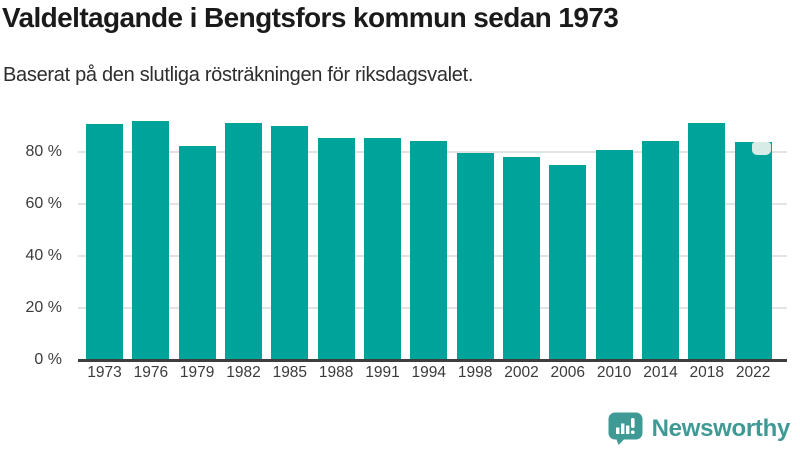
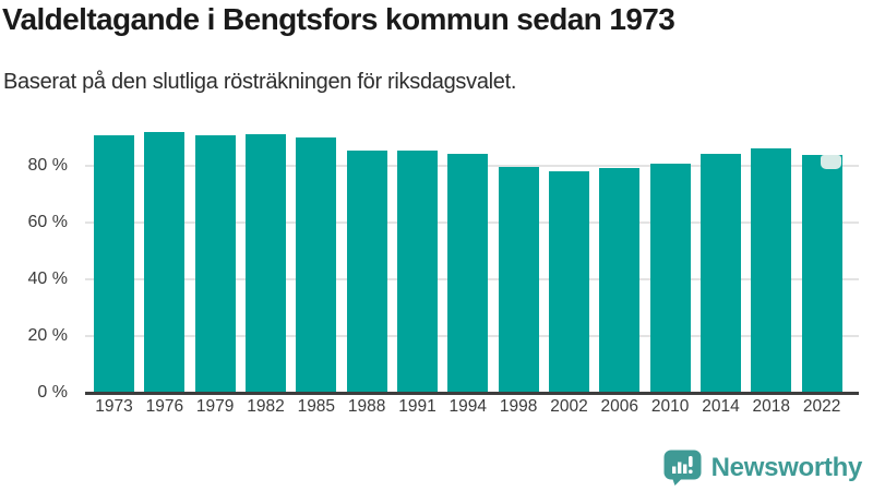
1979: 82% -> 91%
2006: 75% -> 79%
2018: 91% -> 86%
